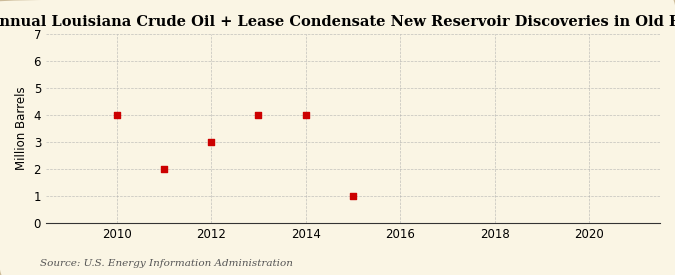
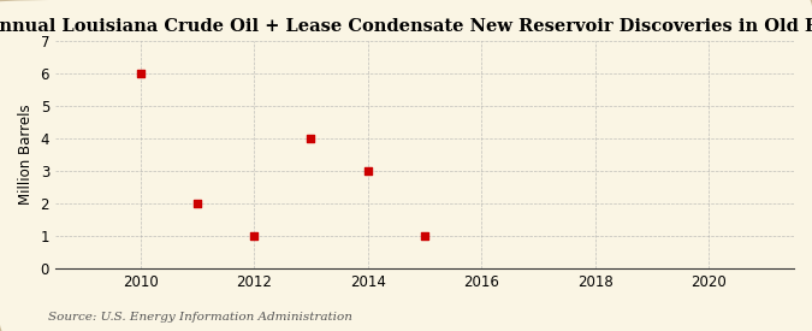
2010: 4 -> 6
2012: 3 -> 1
2014: 4 -> 3
